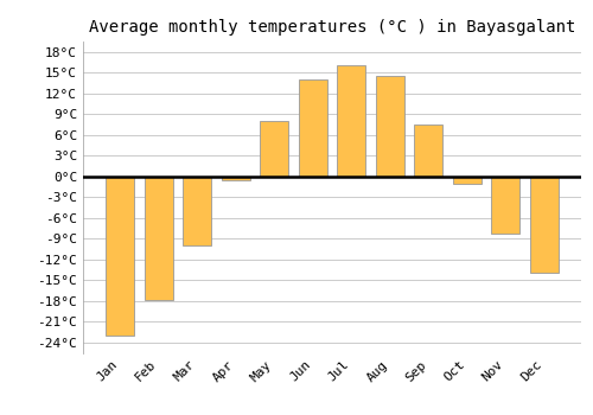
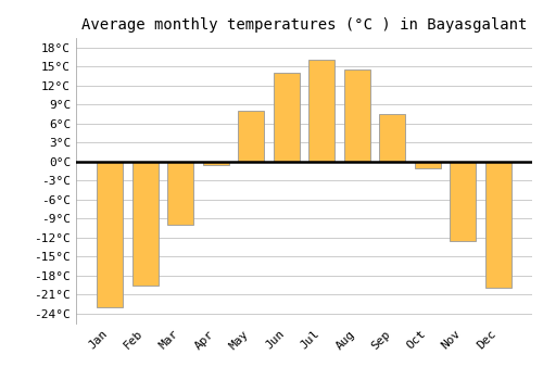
Feb: -17.8°C -> -19.5°C
Nov: -8.2°C -> -12.5°C
Dec: -14.0°C -> -20.0°C
